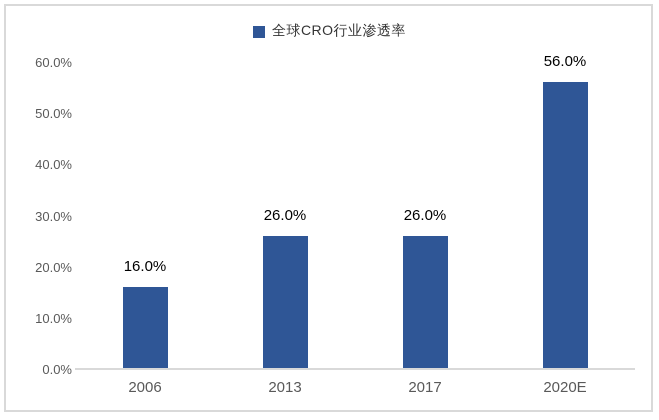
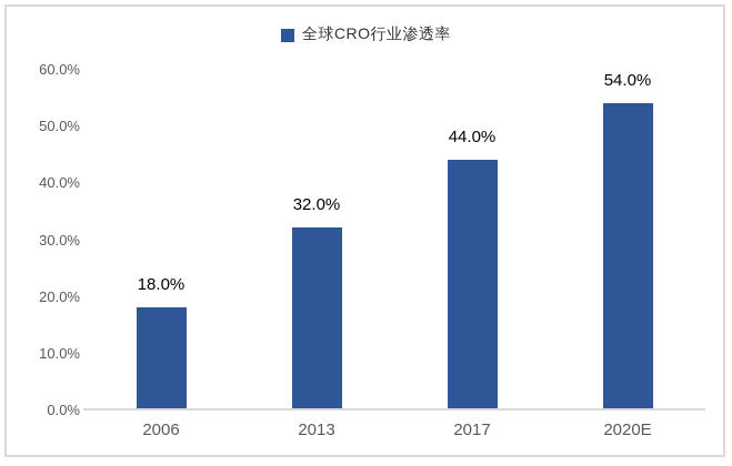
2006: 16.0% -> 18.0%
2013: 26.0% -> 32.0%
2017: 26.0% -> 44.0%
2020E: 56.0% -> 54.0%
